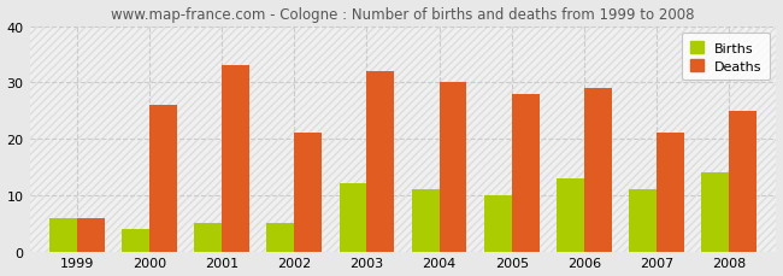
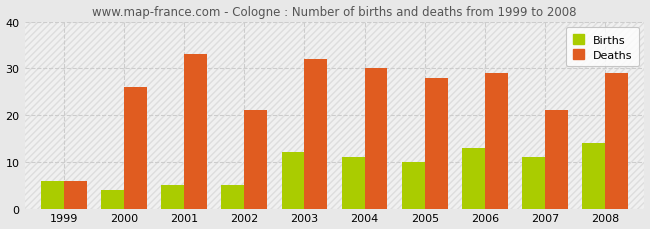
Deaths/2008: 25 -> 29
